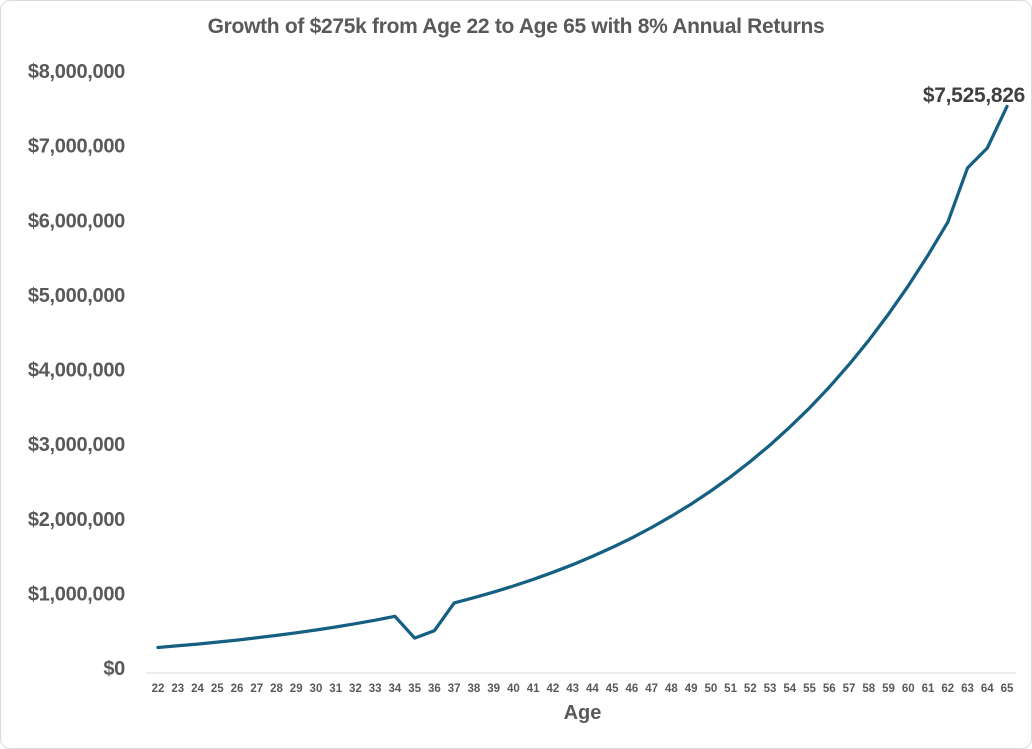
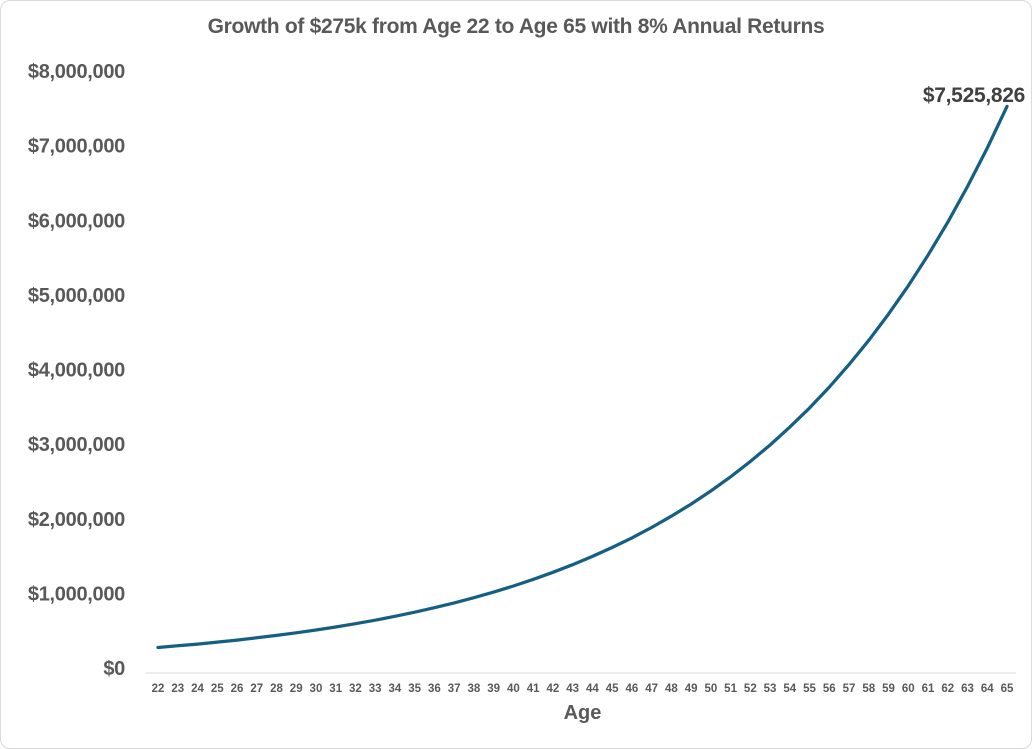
35: $400000 -> $700000
36: $500000 -> $800000
63: $6700000 -> $6500000
